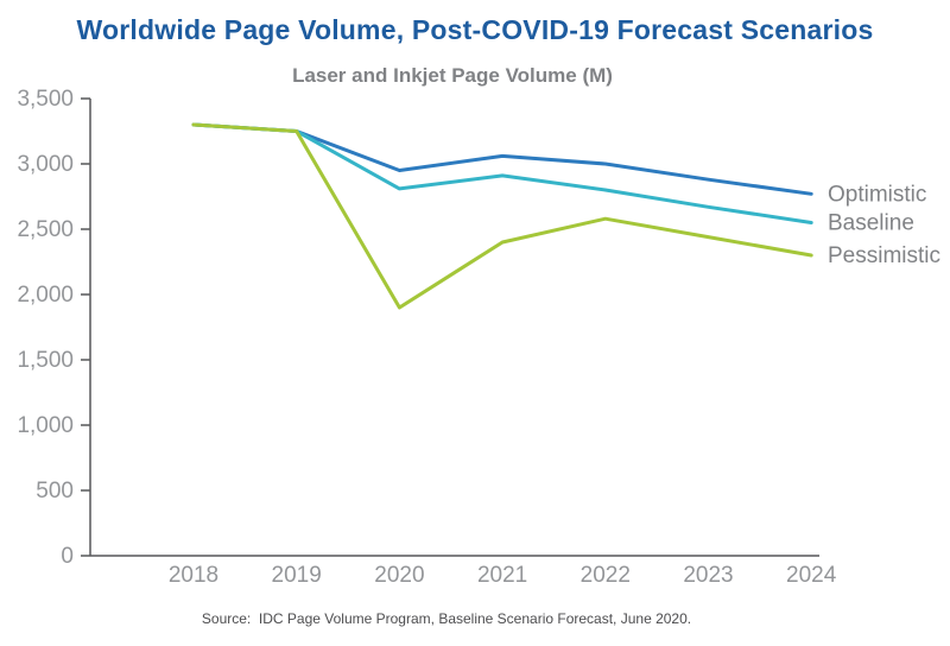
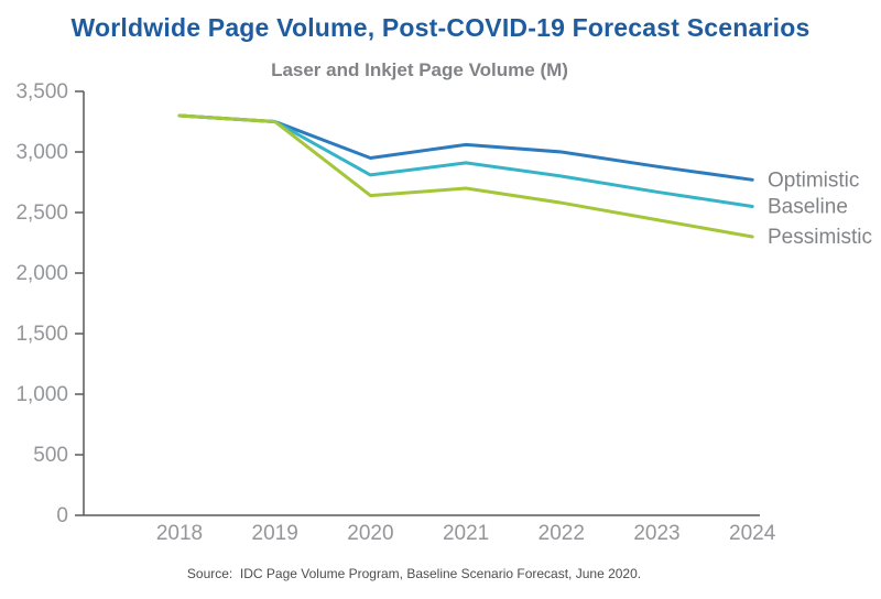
Pessimistic/2020: 1900 -> 2640
Pessimistic/2021: 2400 -> 2700
